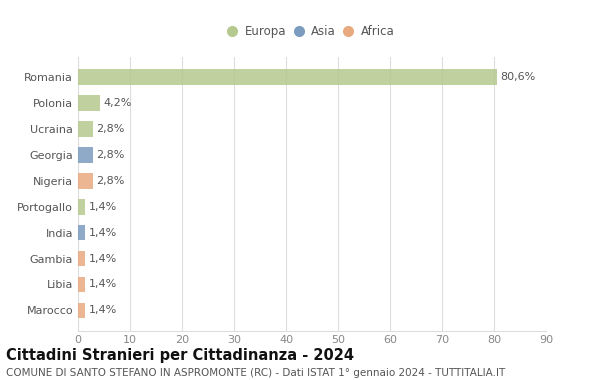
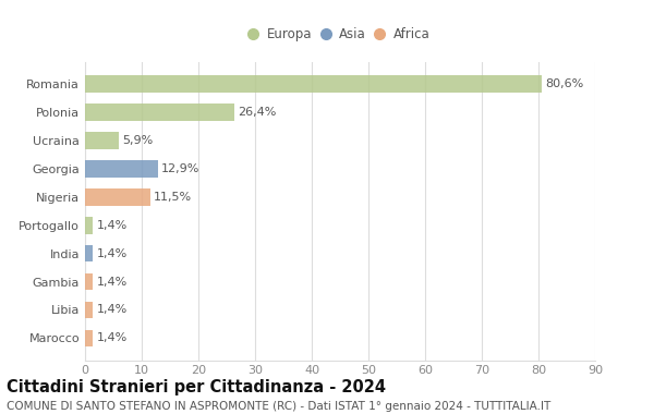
Polonia: 4,2% -> 26,4%
Ucraina: 2,8% -> 5,9%
Georgia: 2,8% -> 12,9%
Nigeria: 2,8% -> 11,5%
